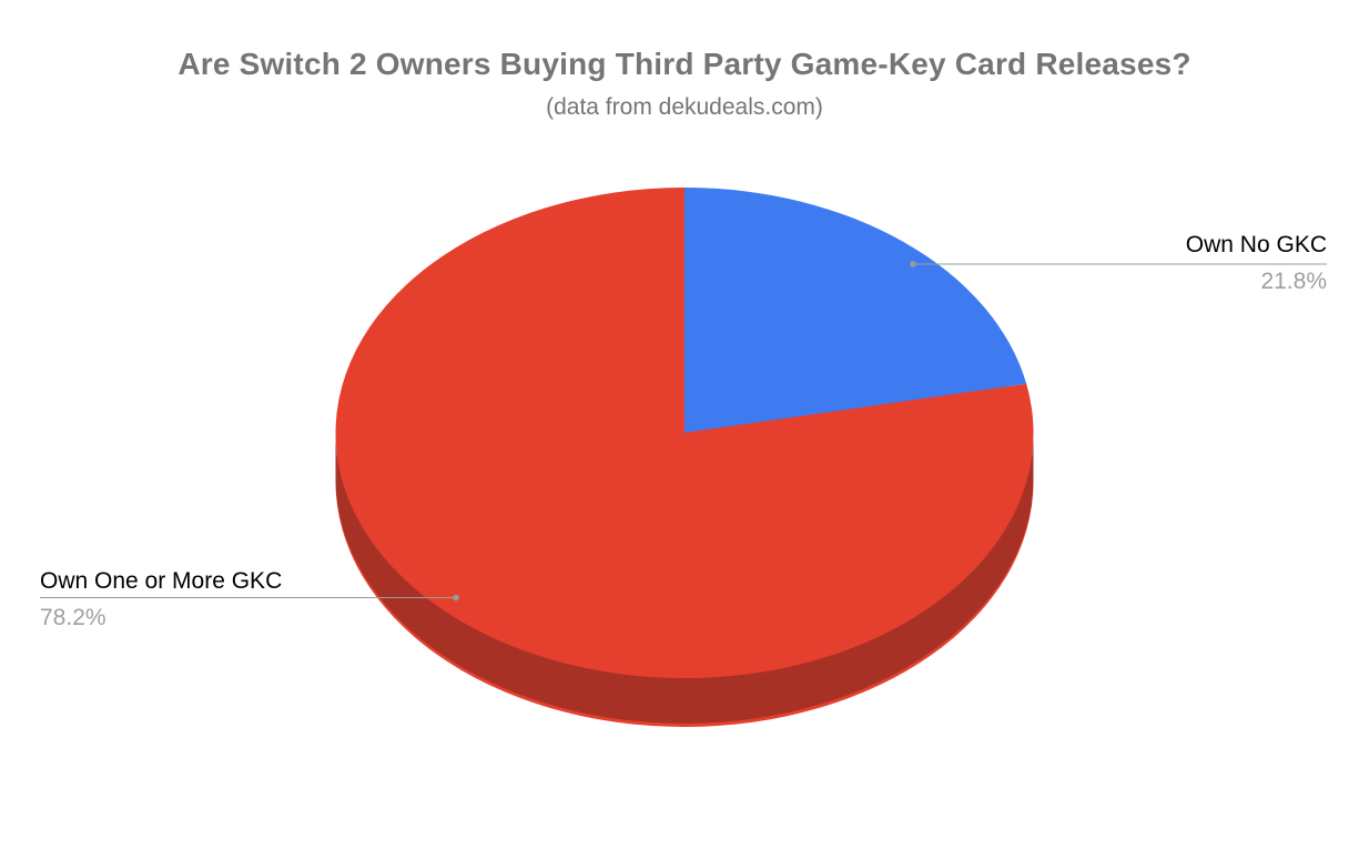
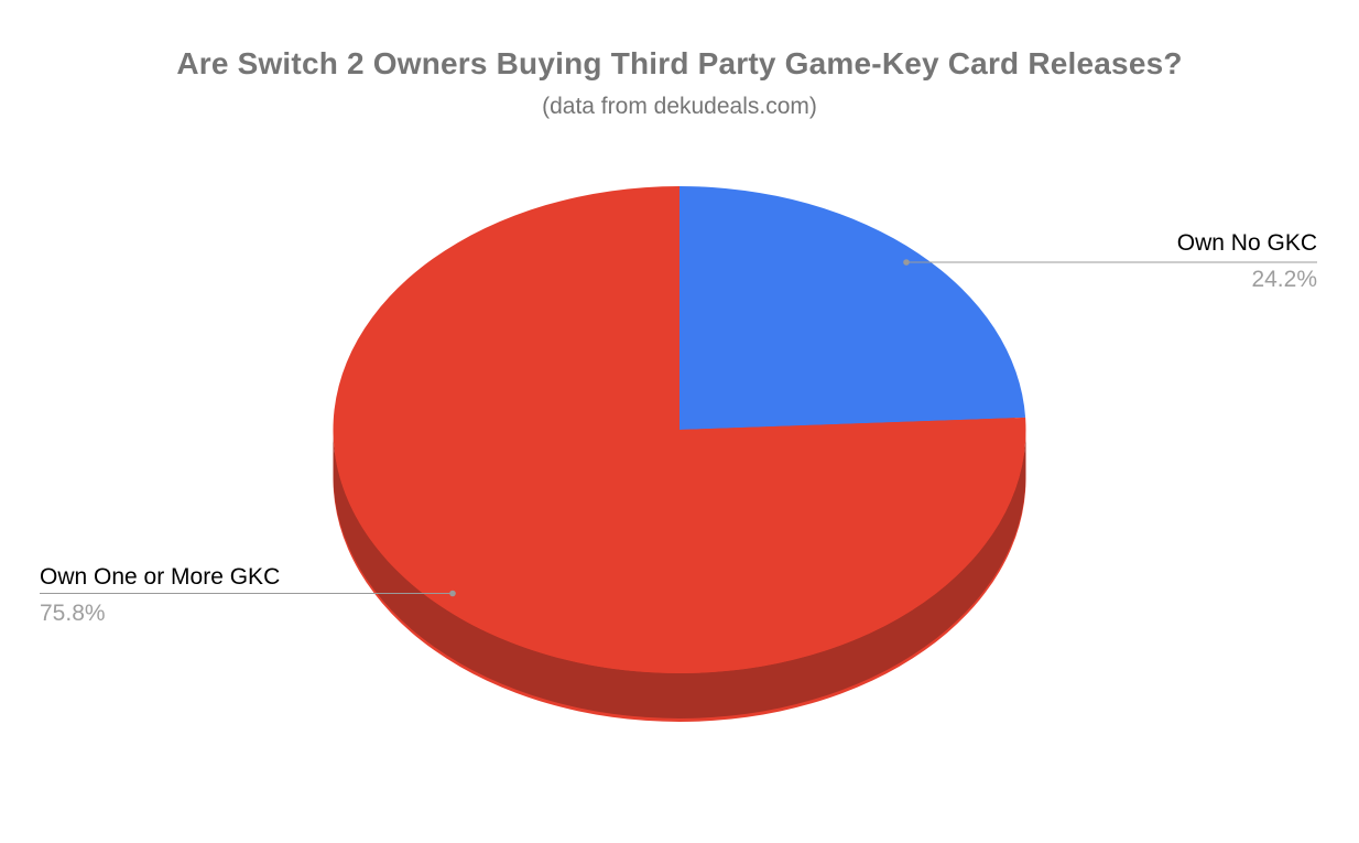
Own No GKC: 21.8% -> 24.2%
Own One or More GKC: 78.2% -> 75.8%
